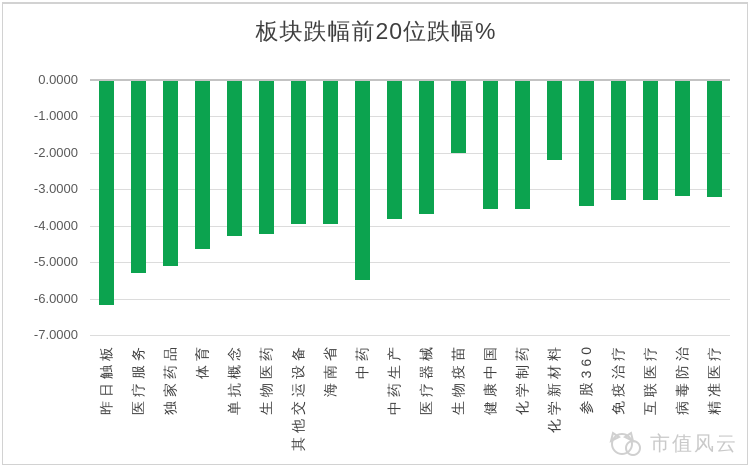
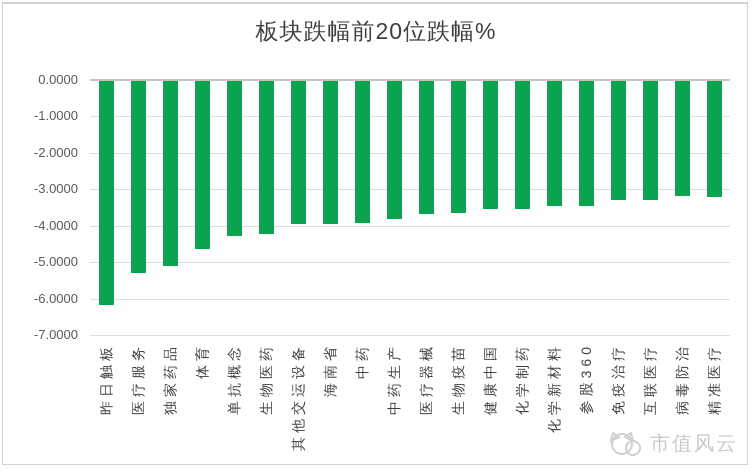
中药: -5.5 -> -3.9
生物疫苗: -2.0 -> -3.7
化学新材料: -2.2 -> -3.5
